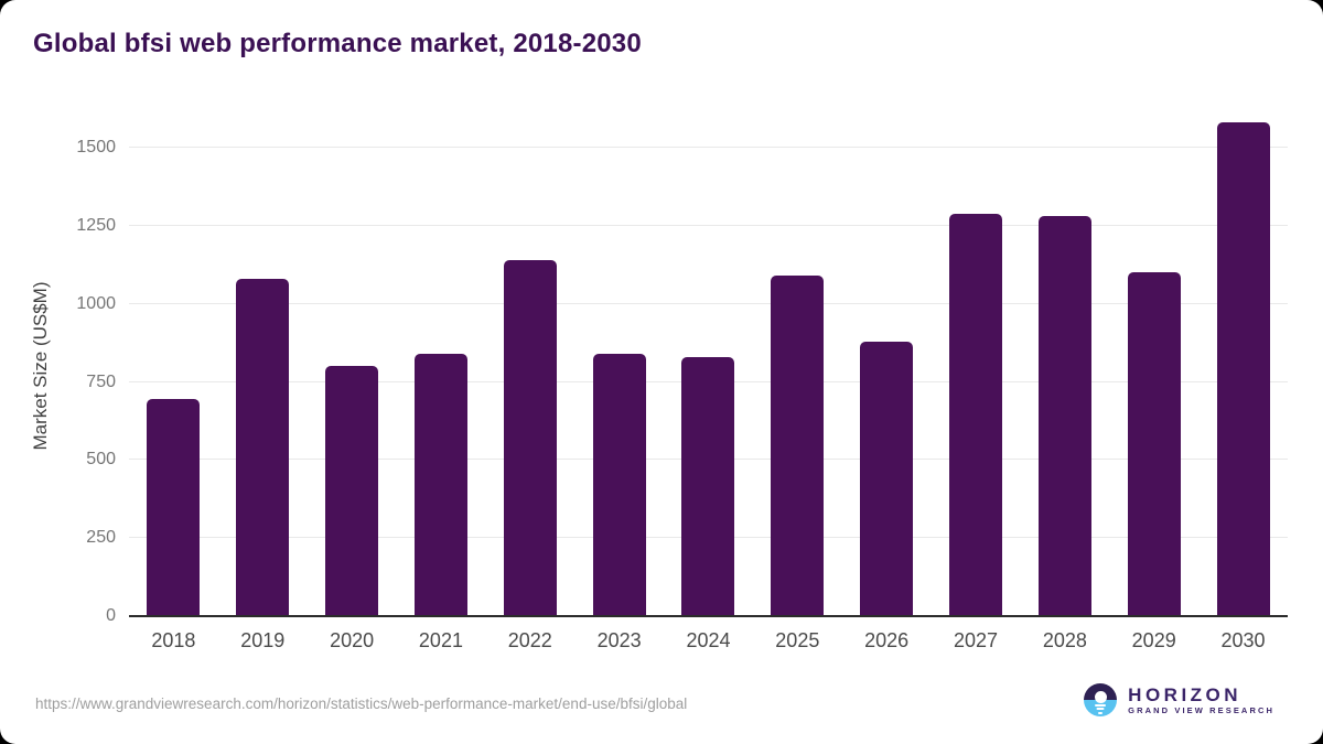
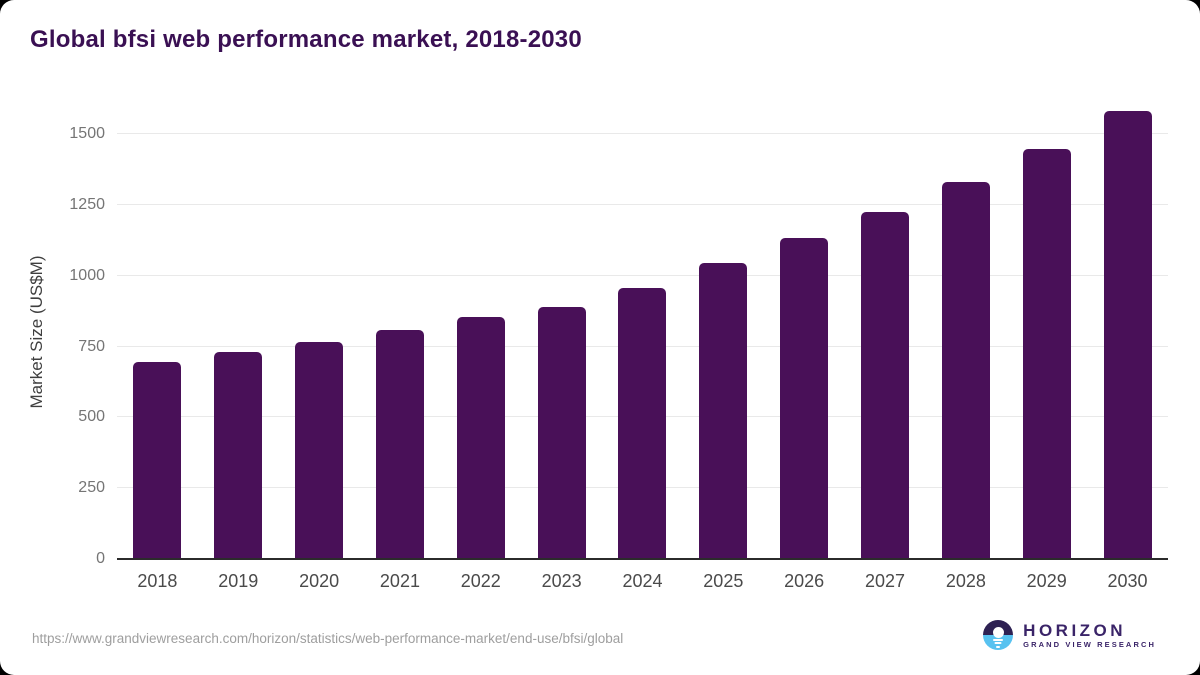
2019: 1080 -> 730
2020: 800 -> 770
2021: 840 -> 810
2022: 1140 -> 850
2023: 840 -> 890
2024: 830 -> 960
2025: 1090 -> 1040
2026: 880 -> 1130
2027: 1290 -> 1220
2028: 1280 -> 1330
2029: 1100 -> 1450
